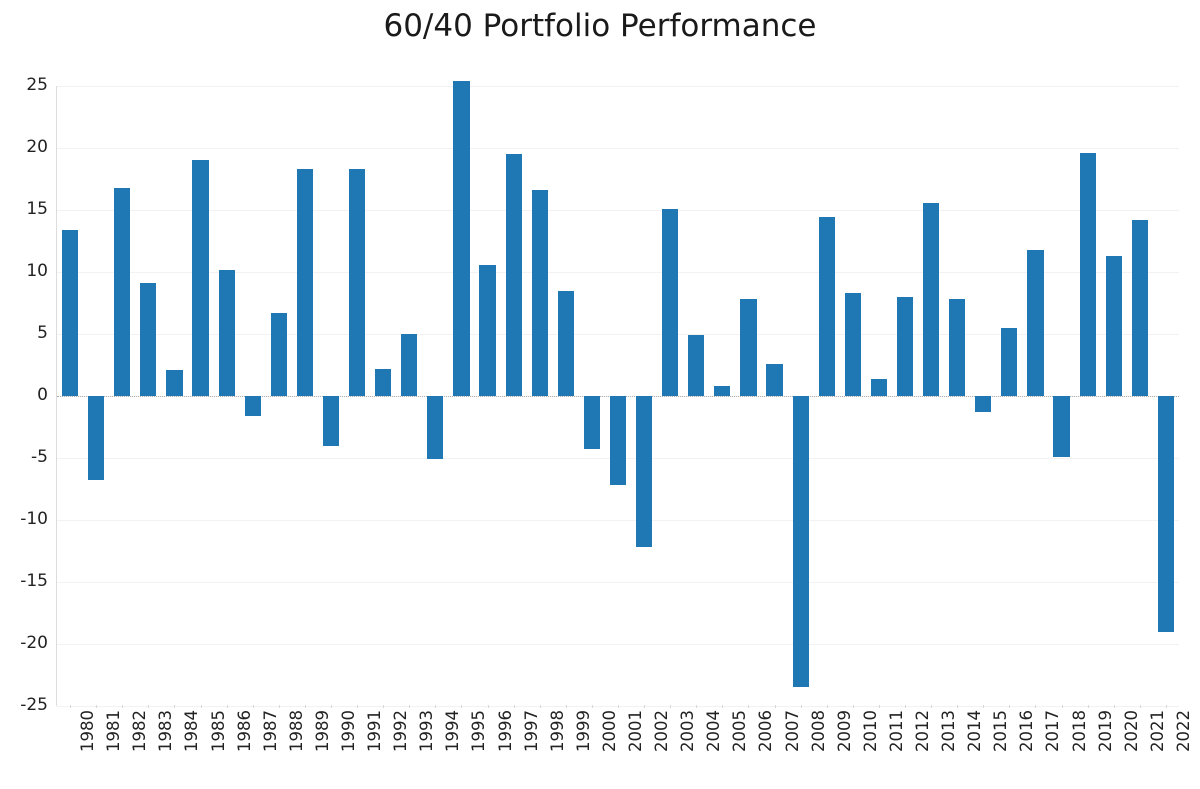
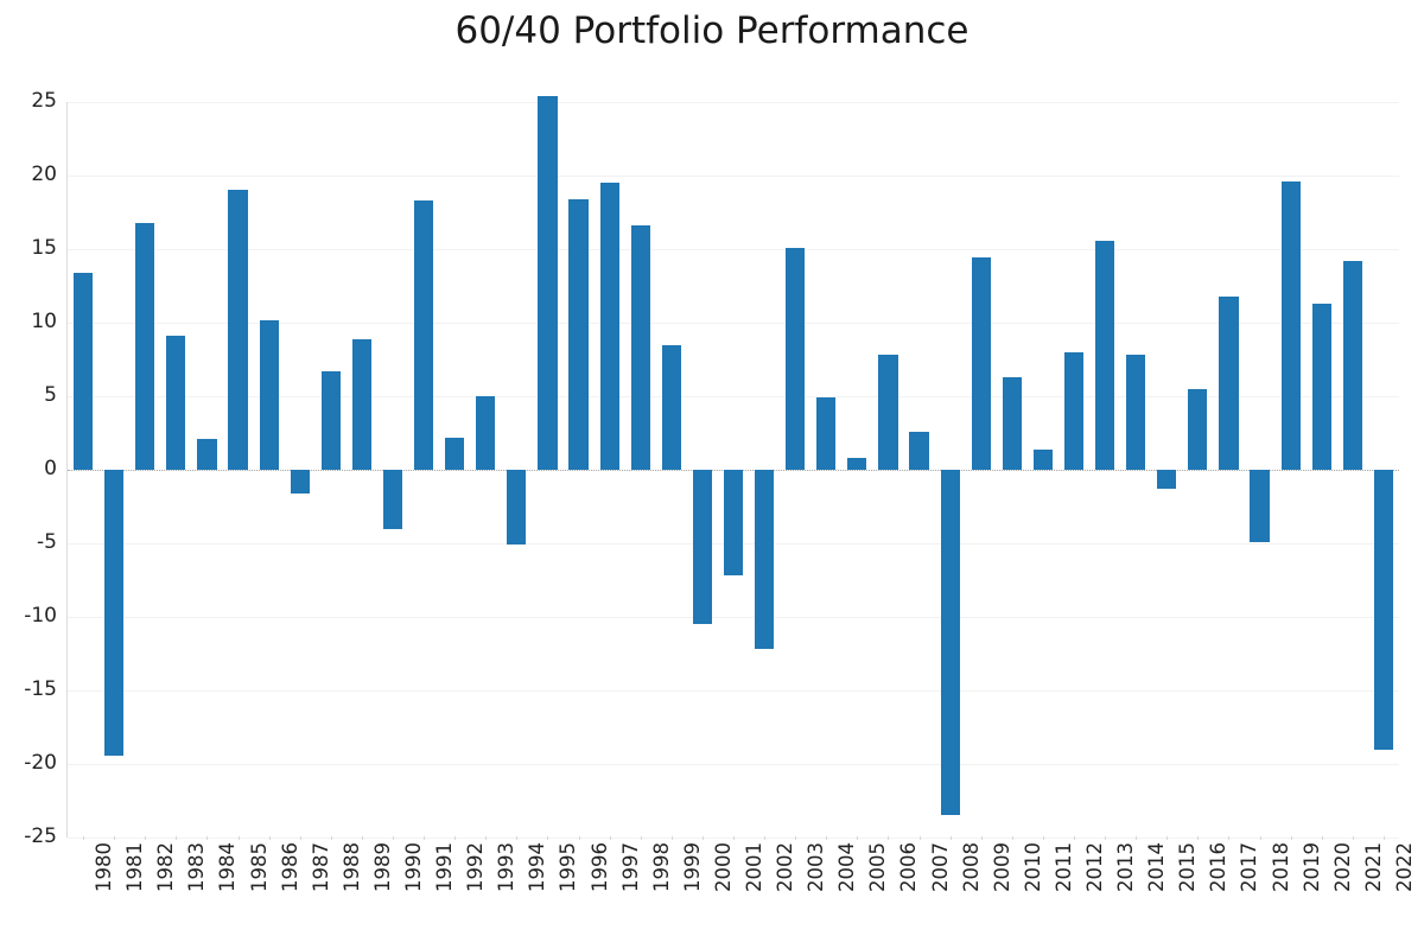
1981: -6.8 -> -19.4
1989: 18.3 -> 8.9
1996: 10.6 -> 18.4
2000: -4.3 -> -10.5
2010: 8.3 -> 6.3
